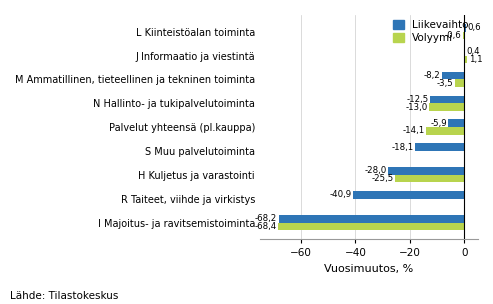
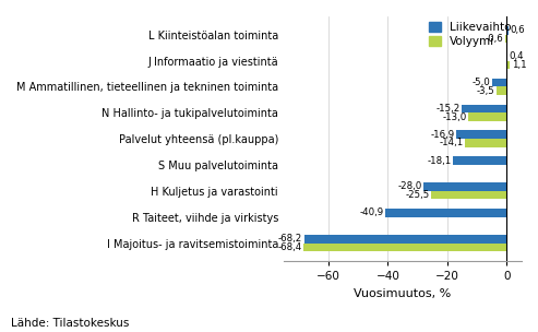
Liikevaihto/M Ammatillinen, tieteellinen ja tekninen toiminta: -8,2 -> -5,0
Liikevaihto/N Hallinto- ja tukipalvelutoiminta: -12,5 -> -15,2
Liikevaihto/Palvelut yhteensä (pl.kauppa): -5,9 -> -16,9
